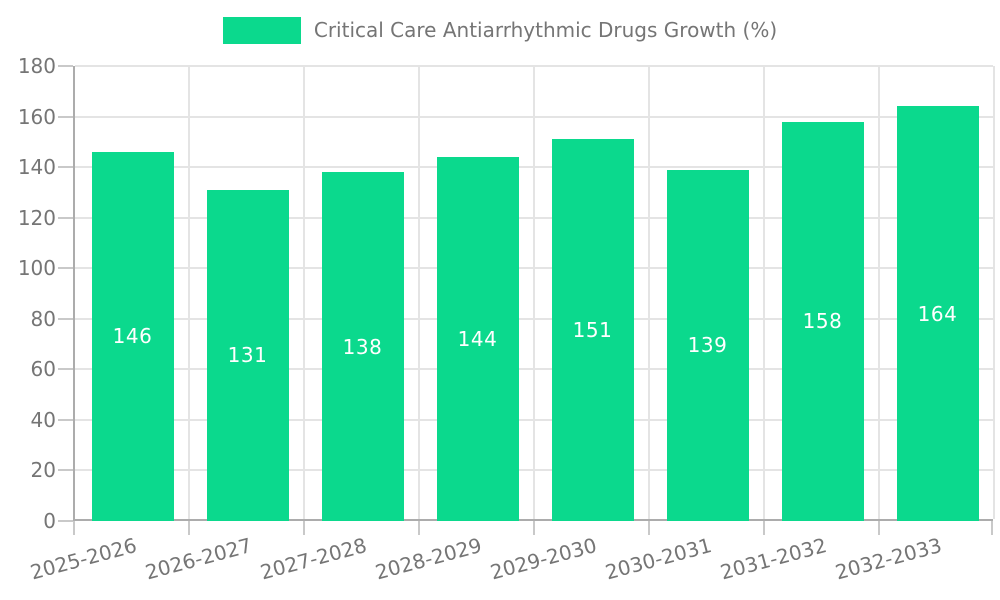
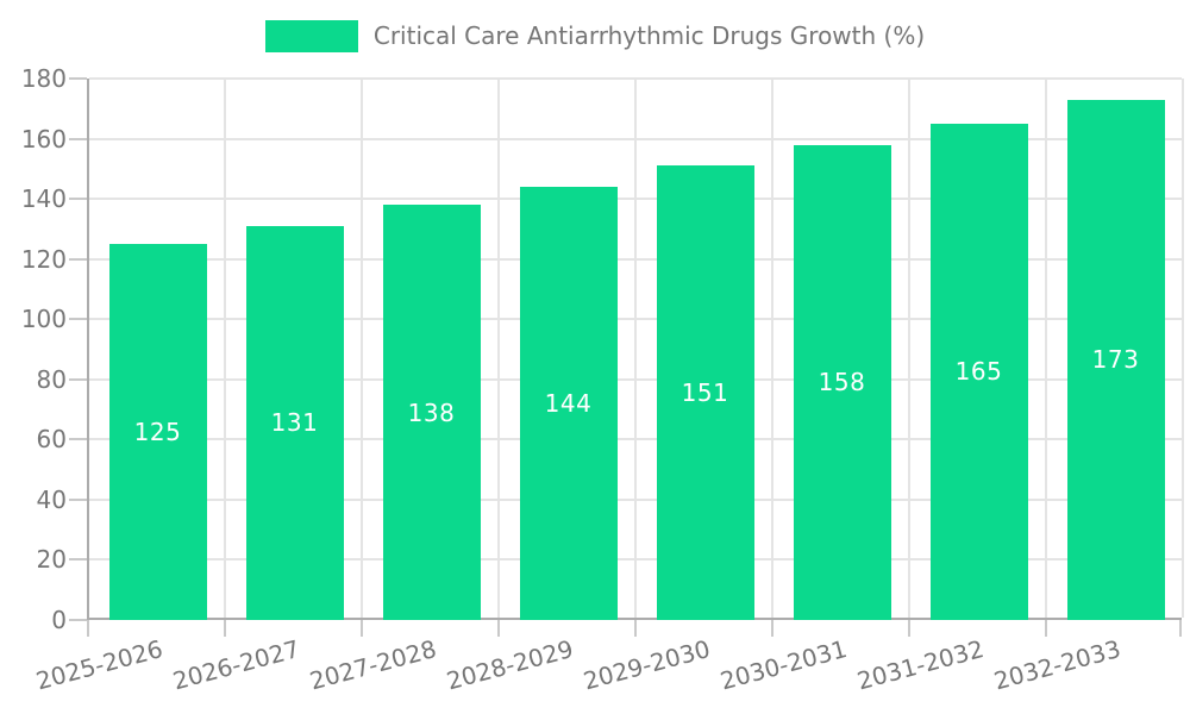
2025-2026: 146 -> 125
2030-2031: 139 -> 158
2031-2032: 158 -> 165
2032-2033: 164 -> 173
